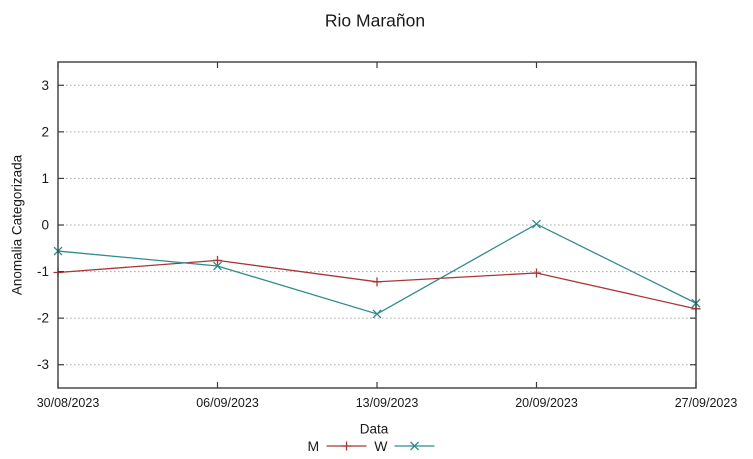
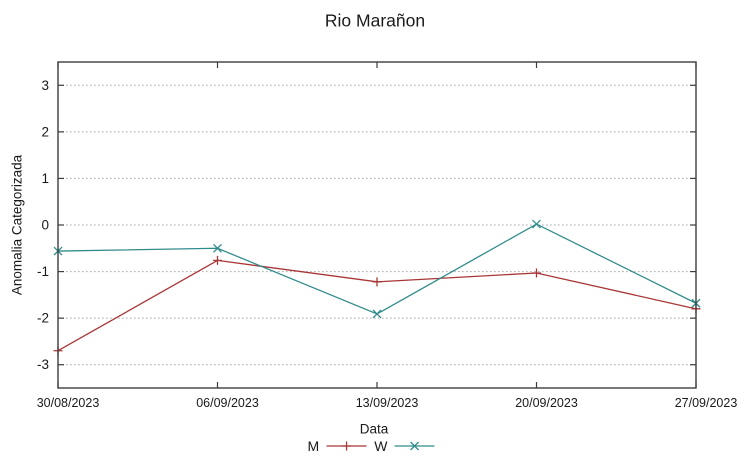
M/30/08/2023: -1.0 -> -2.7
W/06/09/2023: -0.9 -> -0.5
